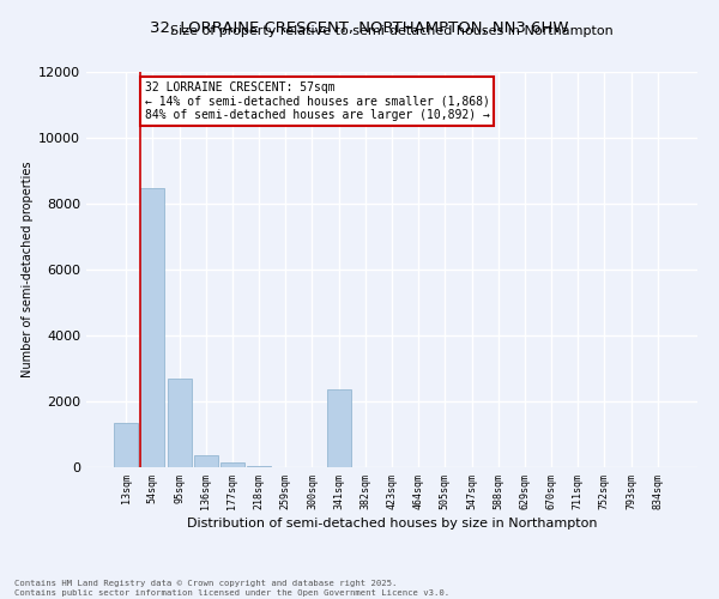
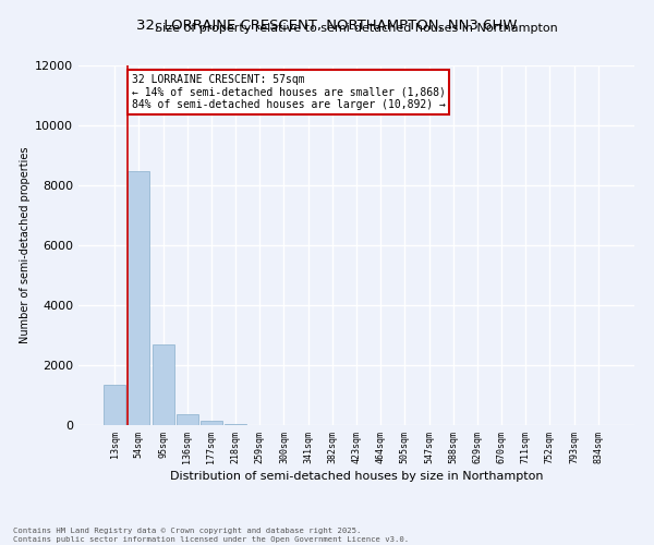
341sqm: 2350 -> 0
